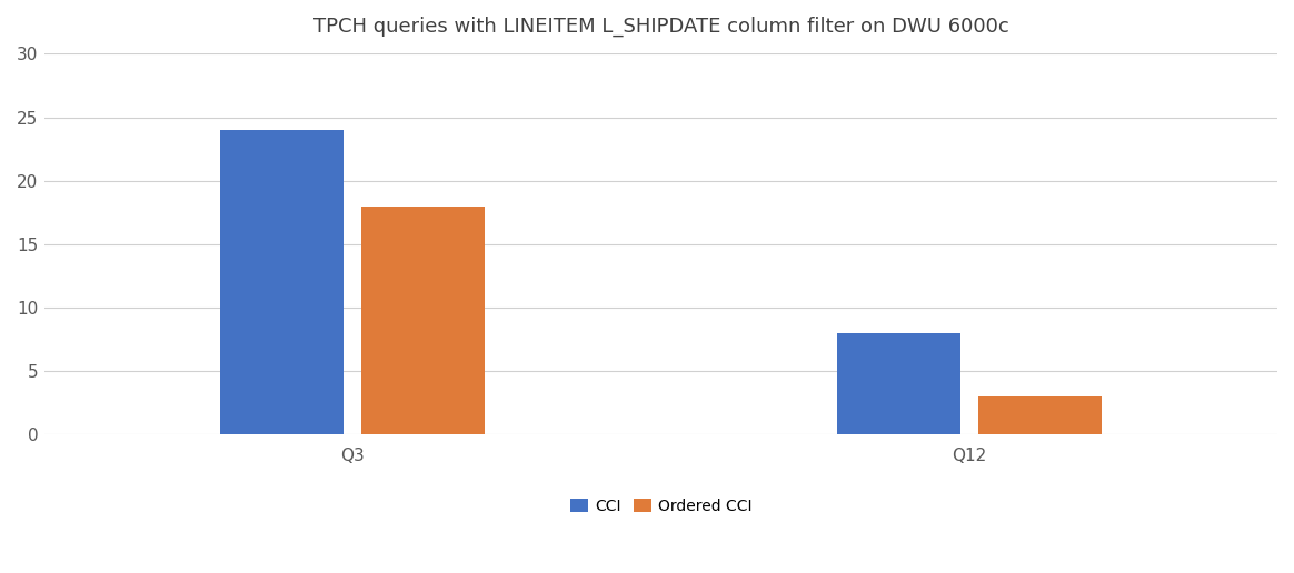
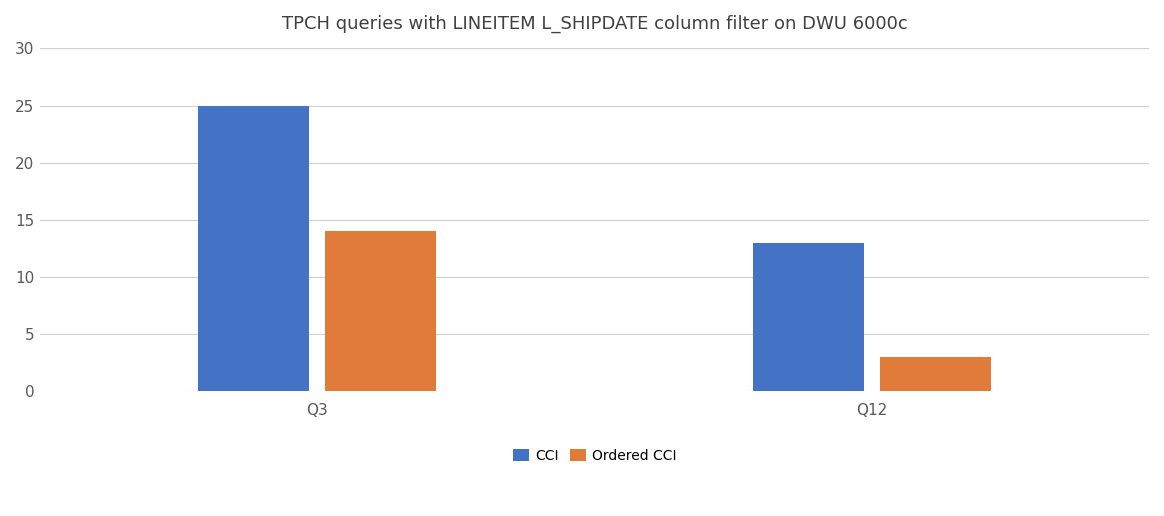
CCI/Q3: 24 -> 25
Ordered CCI/Q3: 18 -> 14
CCI/Q12: 8 -> 13
